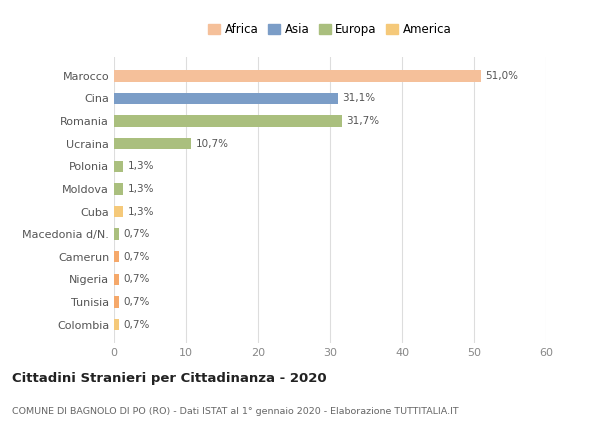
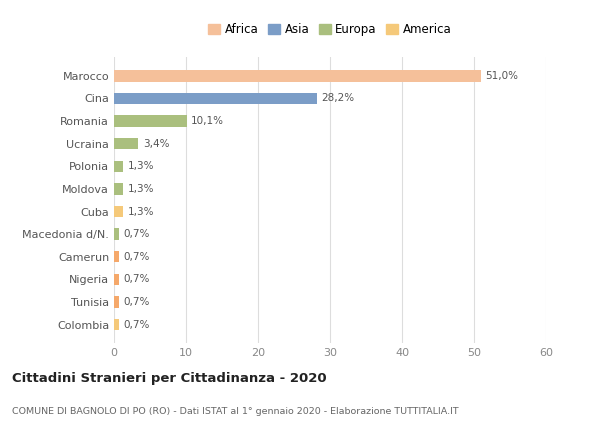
Cina: 31,1% -> 28,2%
Romania: 31,7% -> 10,1%
Ucraina: 10,7% -> 3,4%
